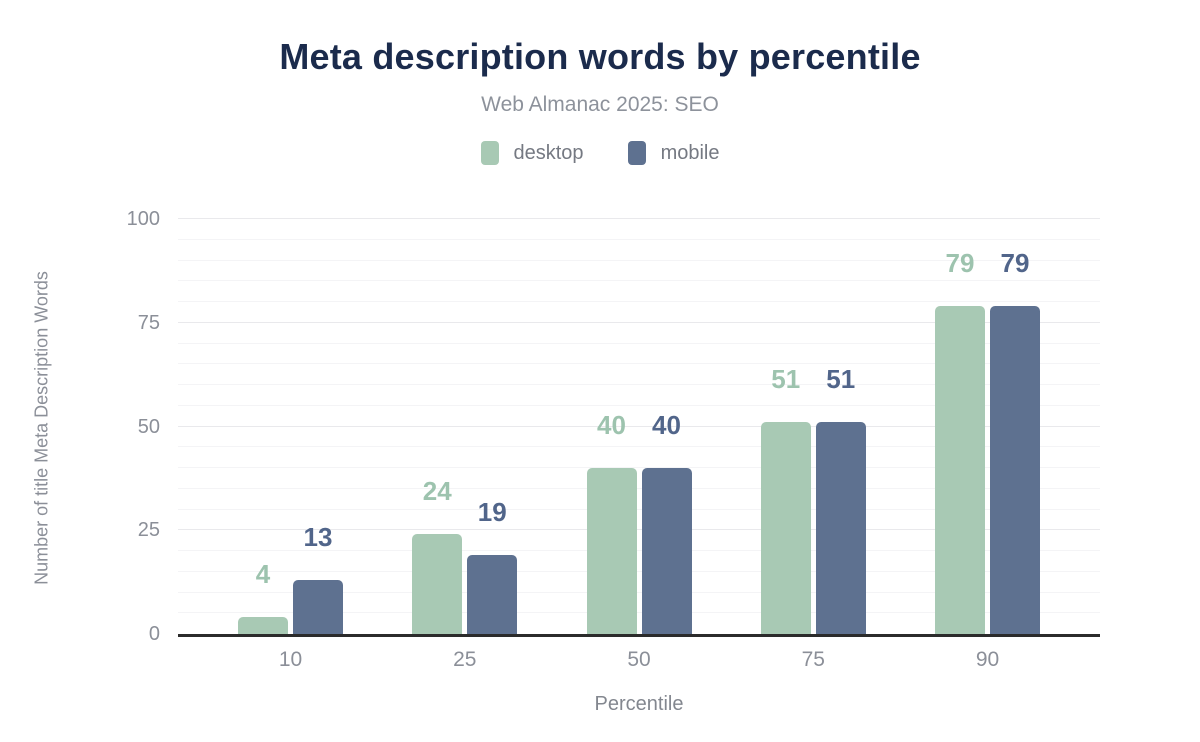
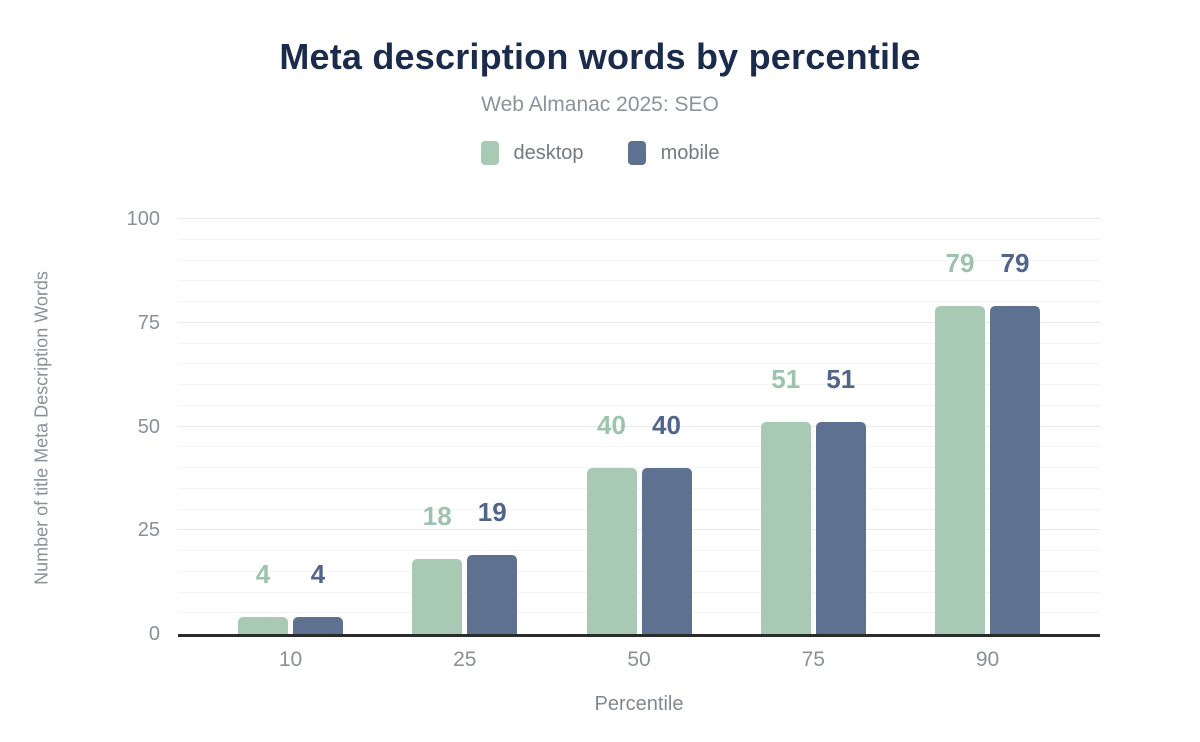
mobile/10: 13 -> 4
desktop/25: 24 -> 18
